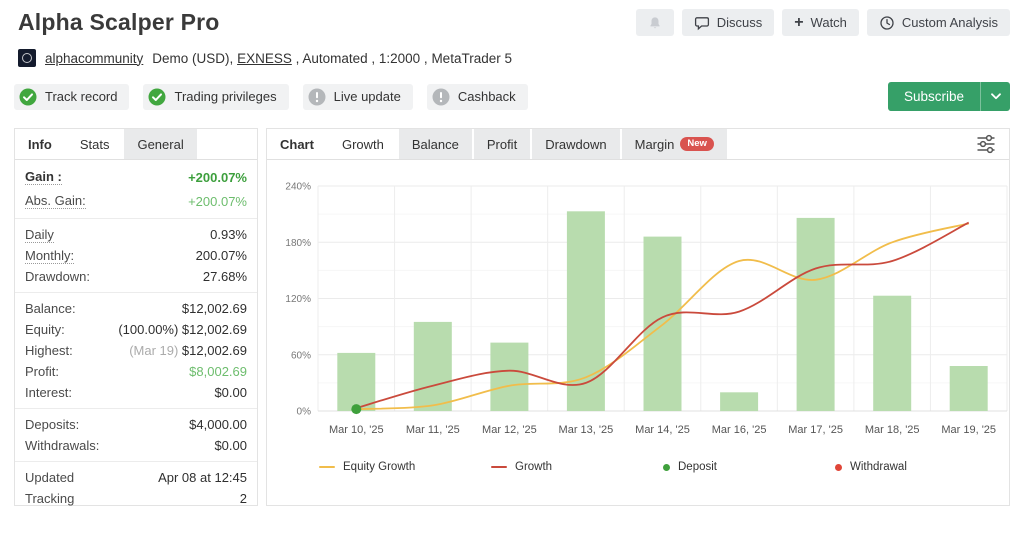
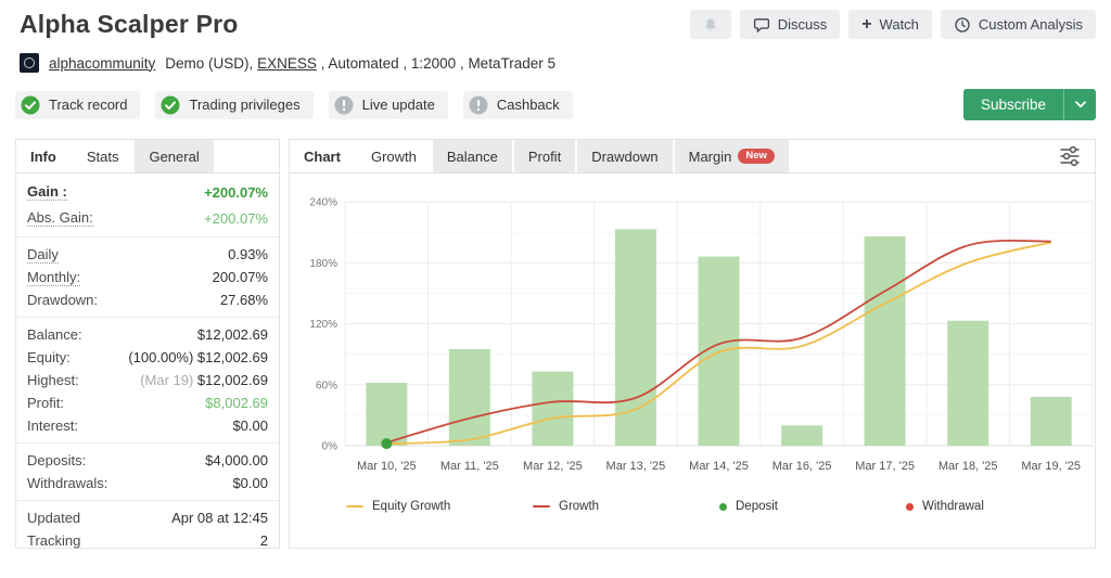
Growth/Mar 13, '25: 30% -> 50%
Equity Growth/Mar 16, '25: 160% -> 100%
Growth/Mar 18, '25: 160% -> 200%
